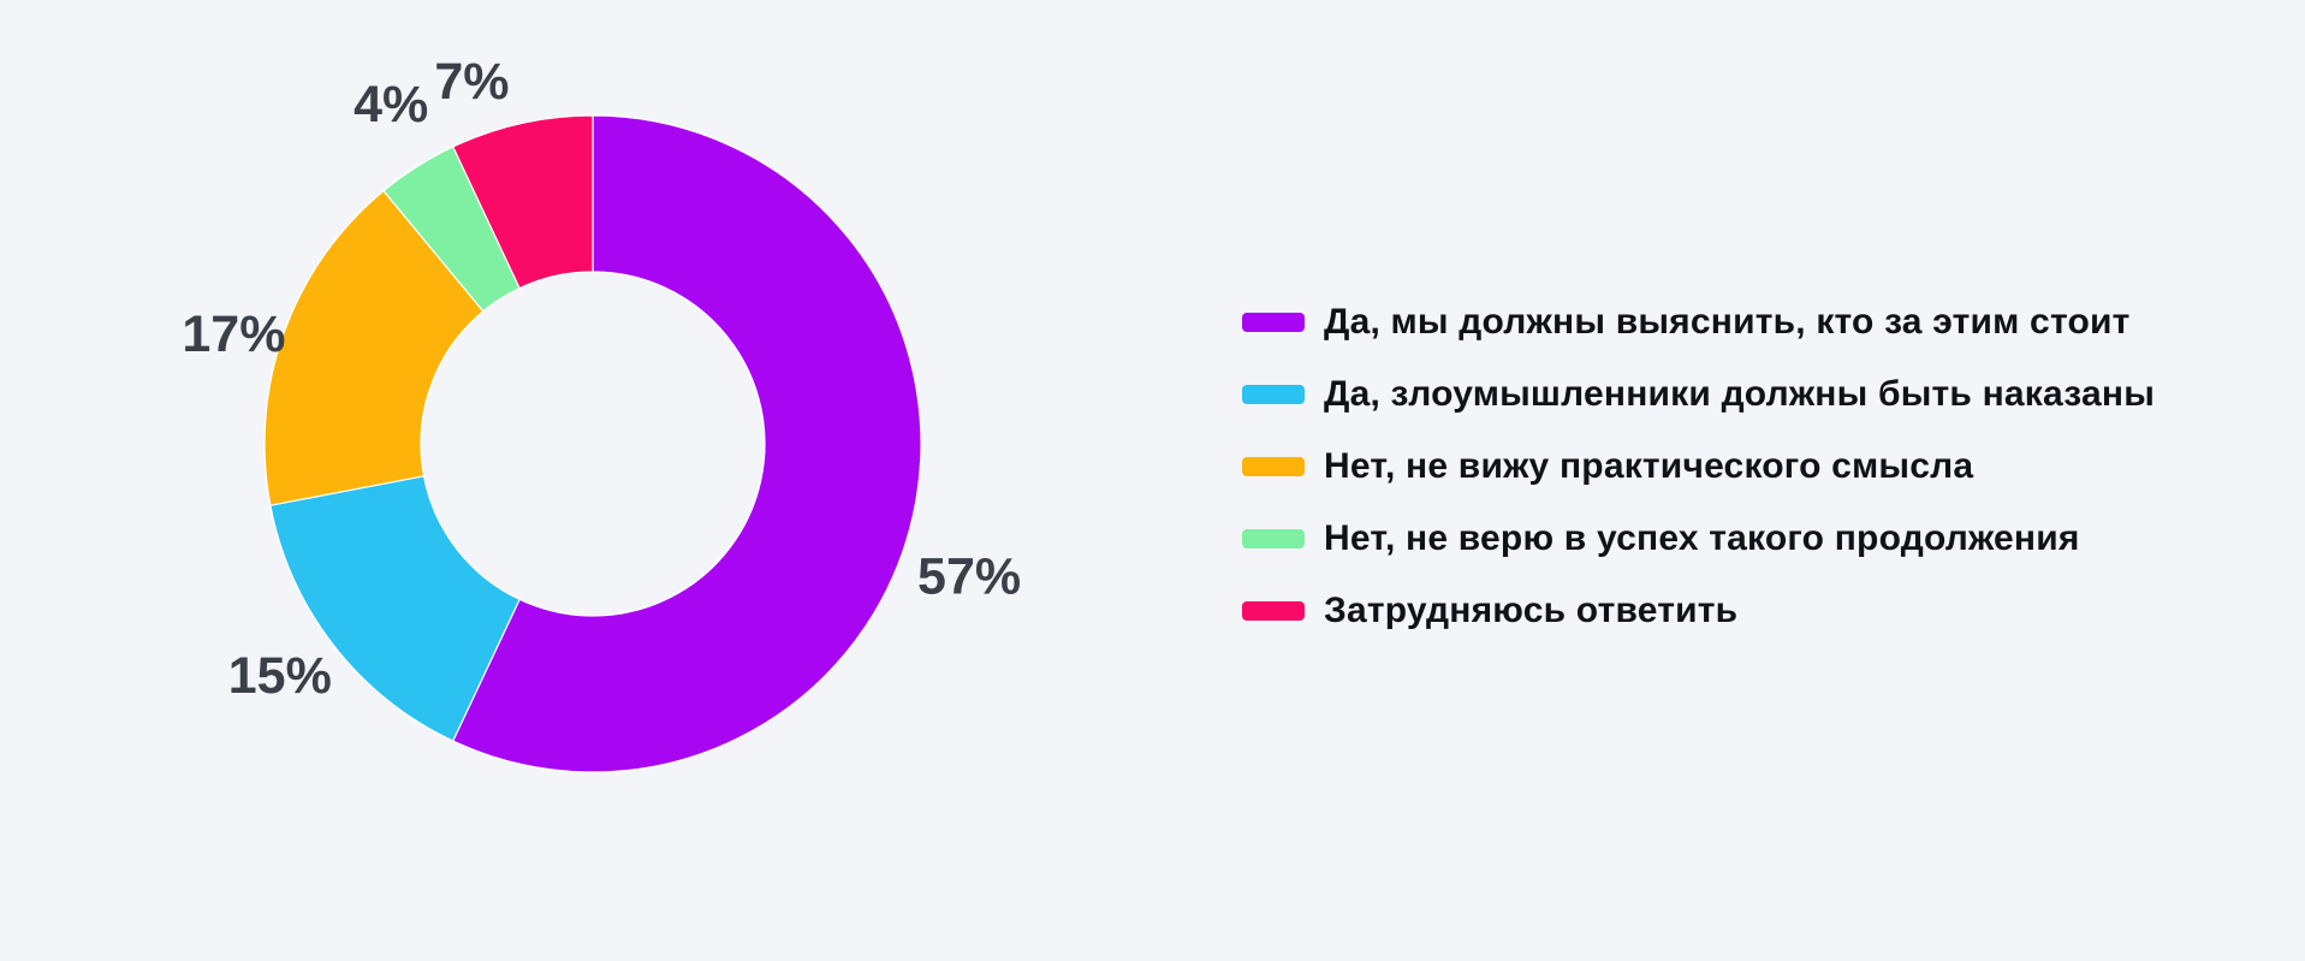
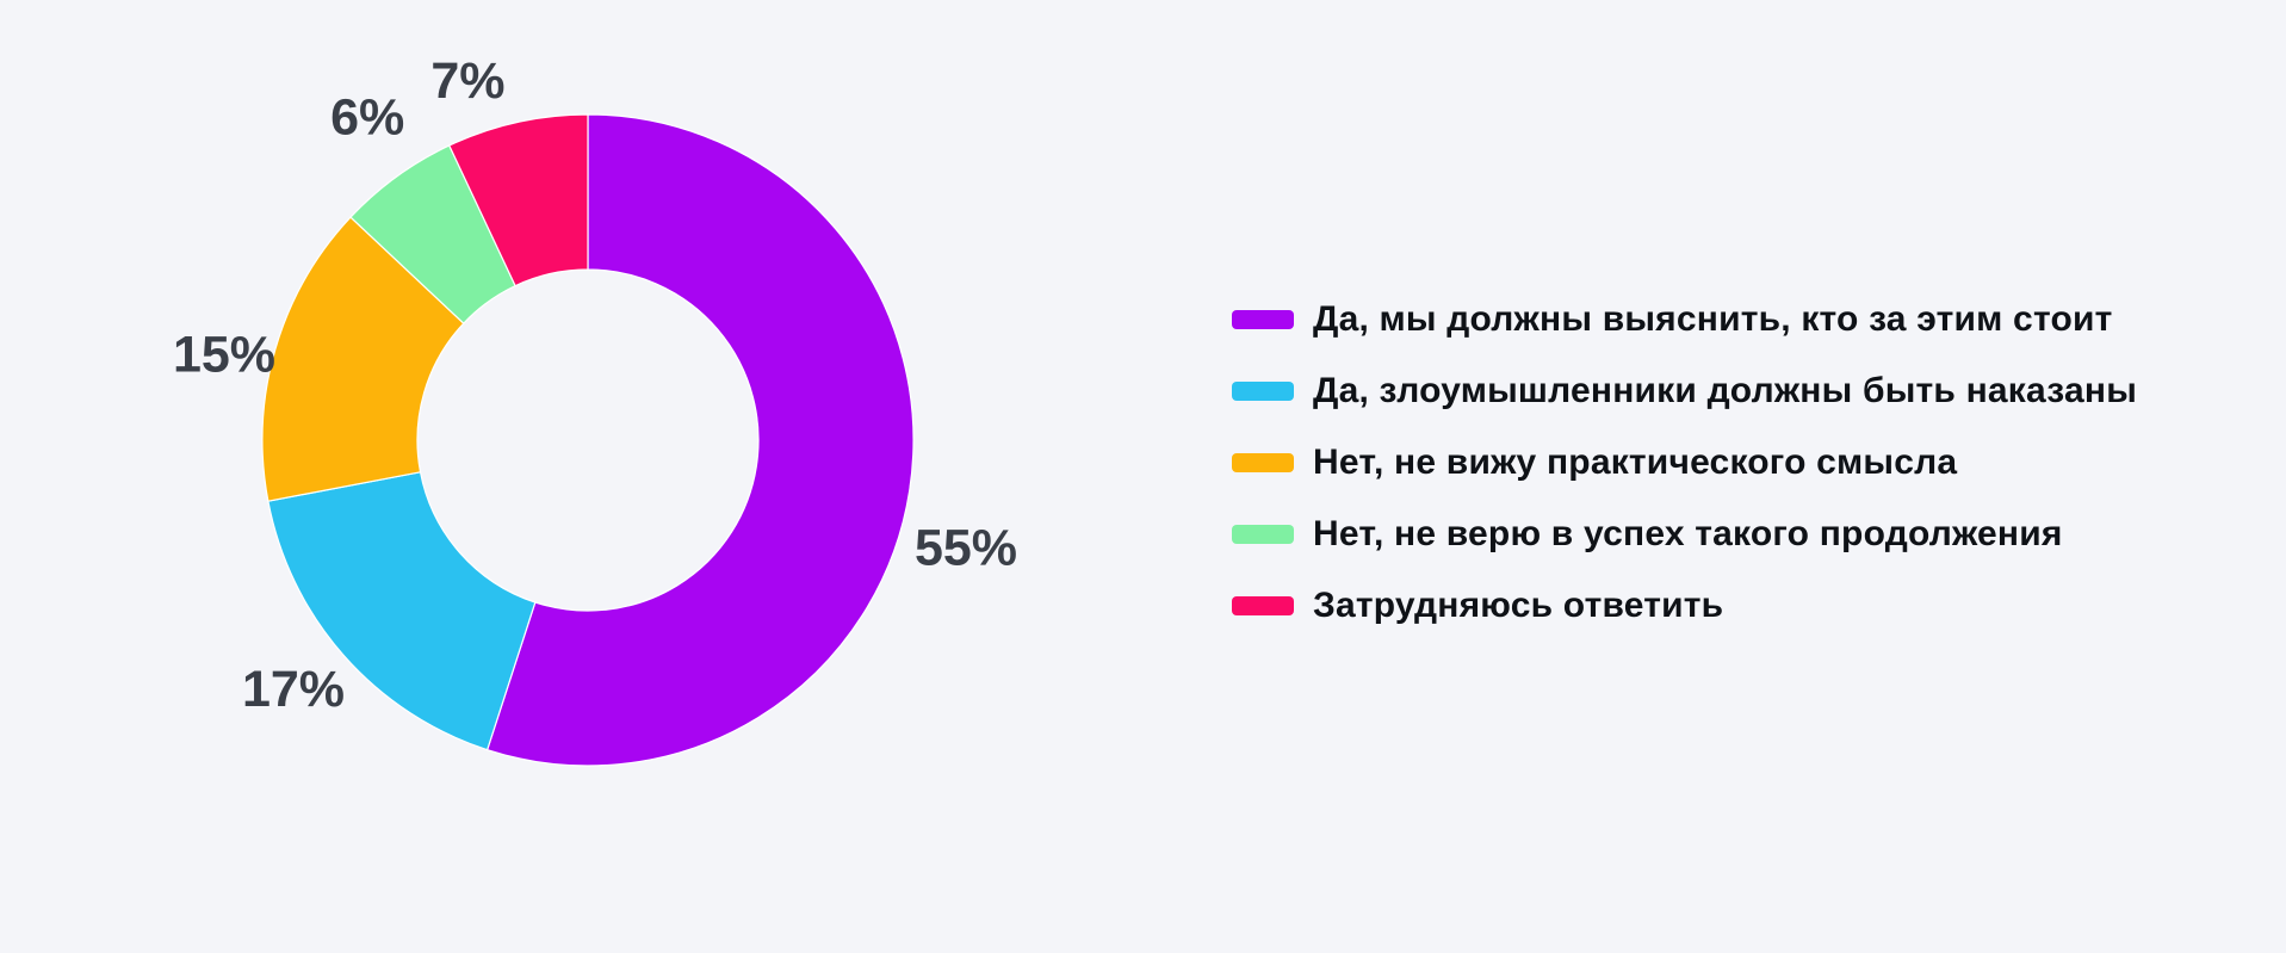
Да, мы должны выяснить, кто за этим стоит: 57% -> 55%
Да, злоумышленники должны быть наказаны: 15% -> 17%
Нет, не вижу практического смысла: 17% -> 15%
Нет, не верю в успех такого продолжения: 4% -> 6%
